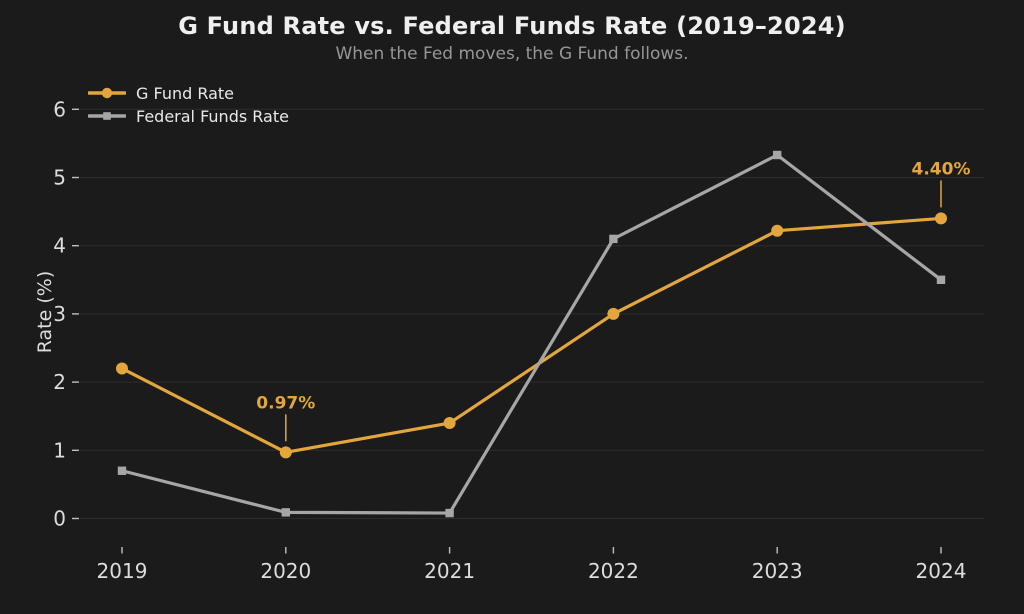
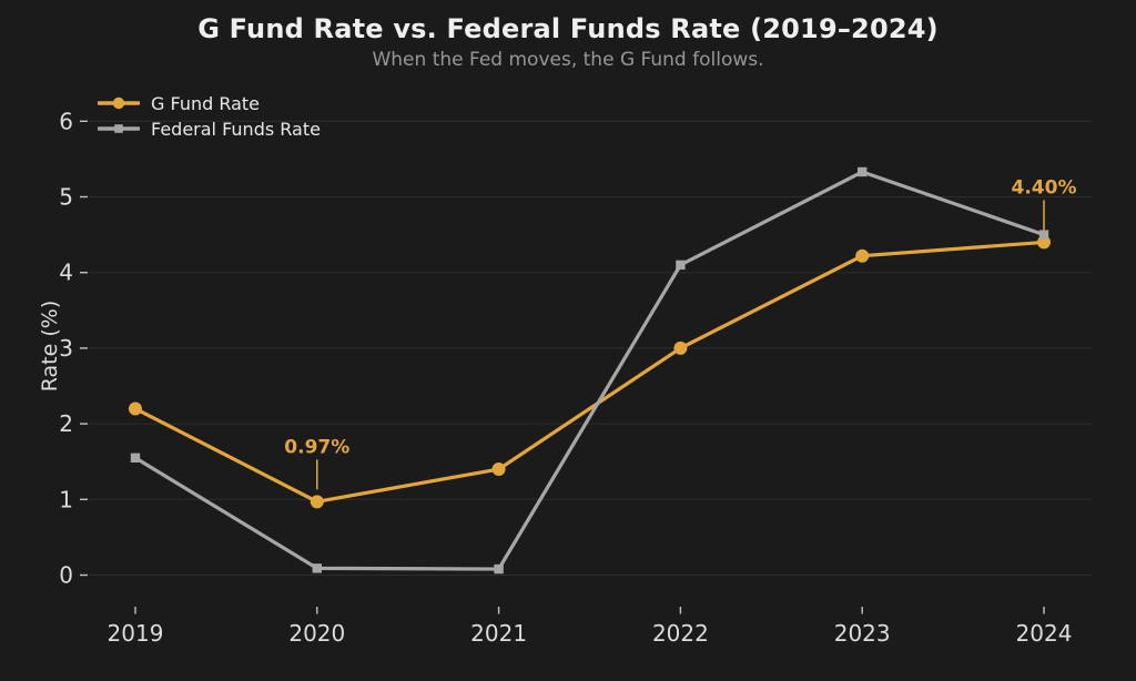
Federal Funds Rate/2019: 0.7 -> 1.6
Federal Funds Rate/2024: 3.5 -> 4.5
